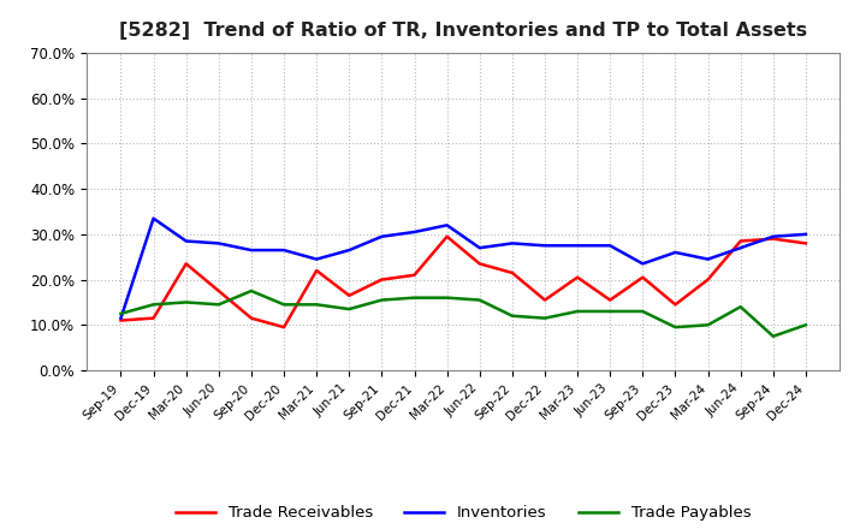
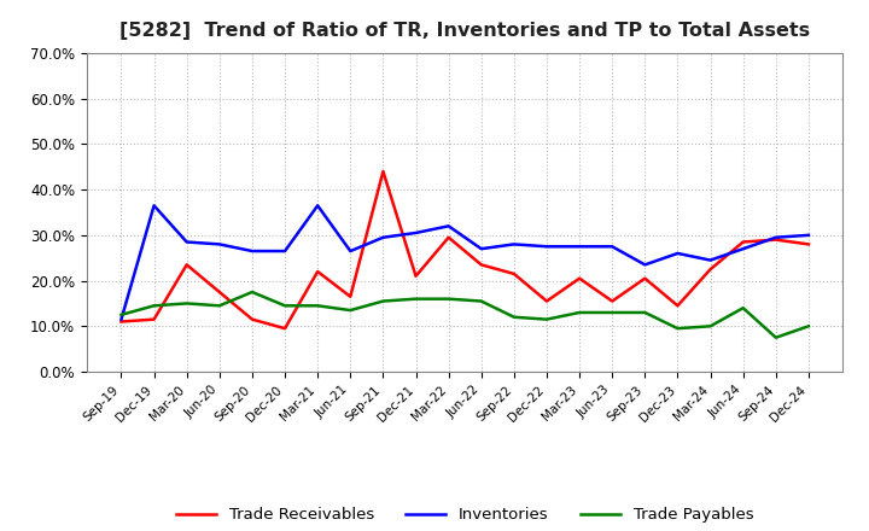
Inventories/Dec-19: 33.5% -> 36.5%
Inventories/Mar-21: 24.5% -> 36.5%
Trade Receivables/Sep-21: 20.0% -> 44.0%
Trade Receivables/Mar-24: 20.0% -> 22.5%
